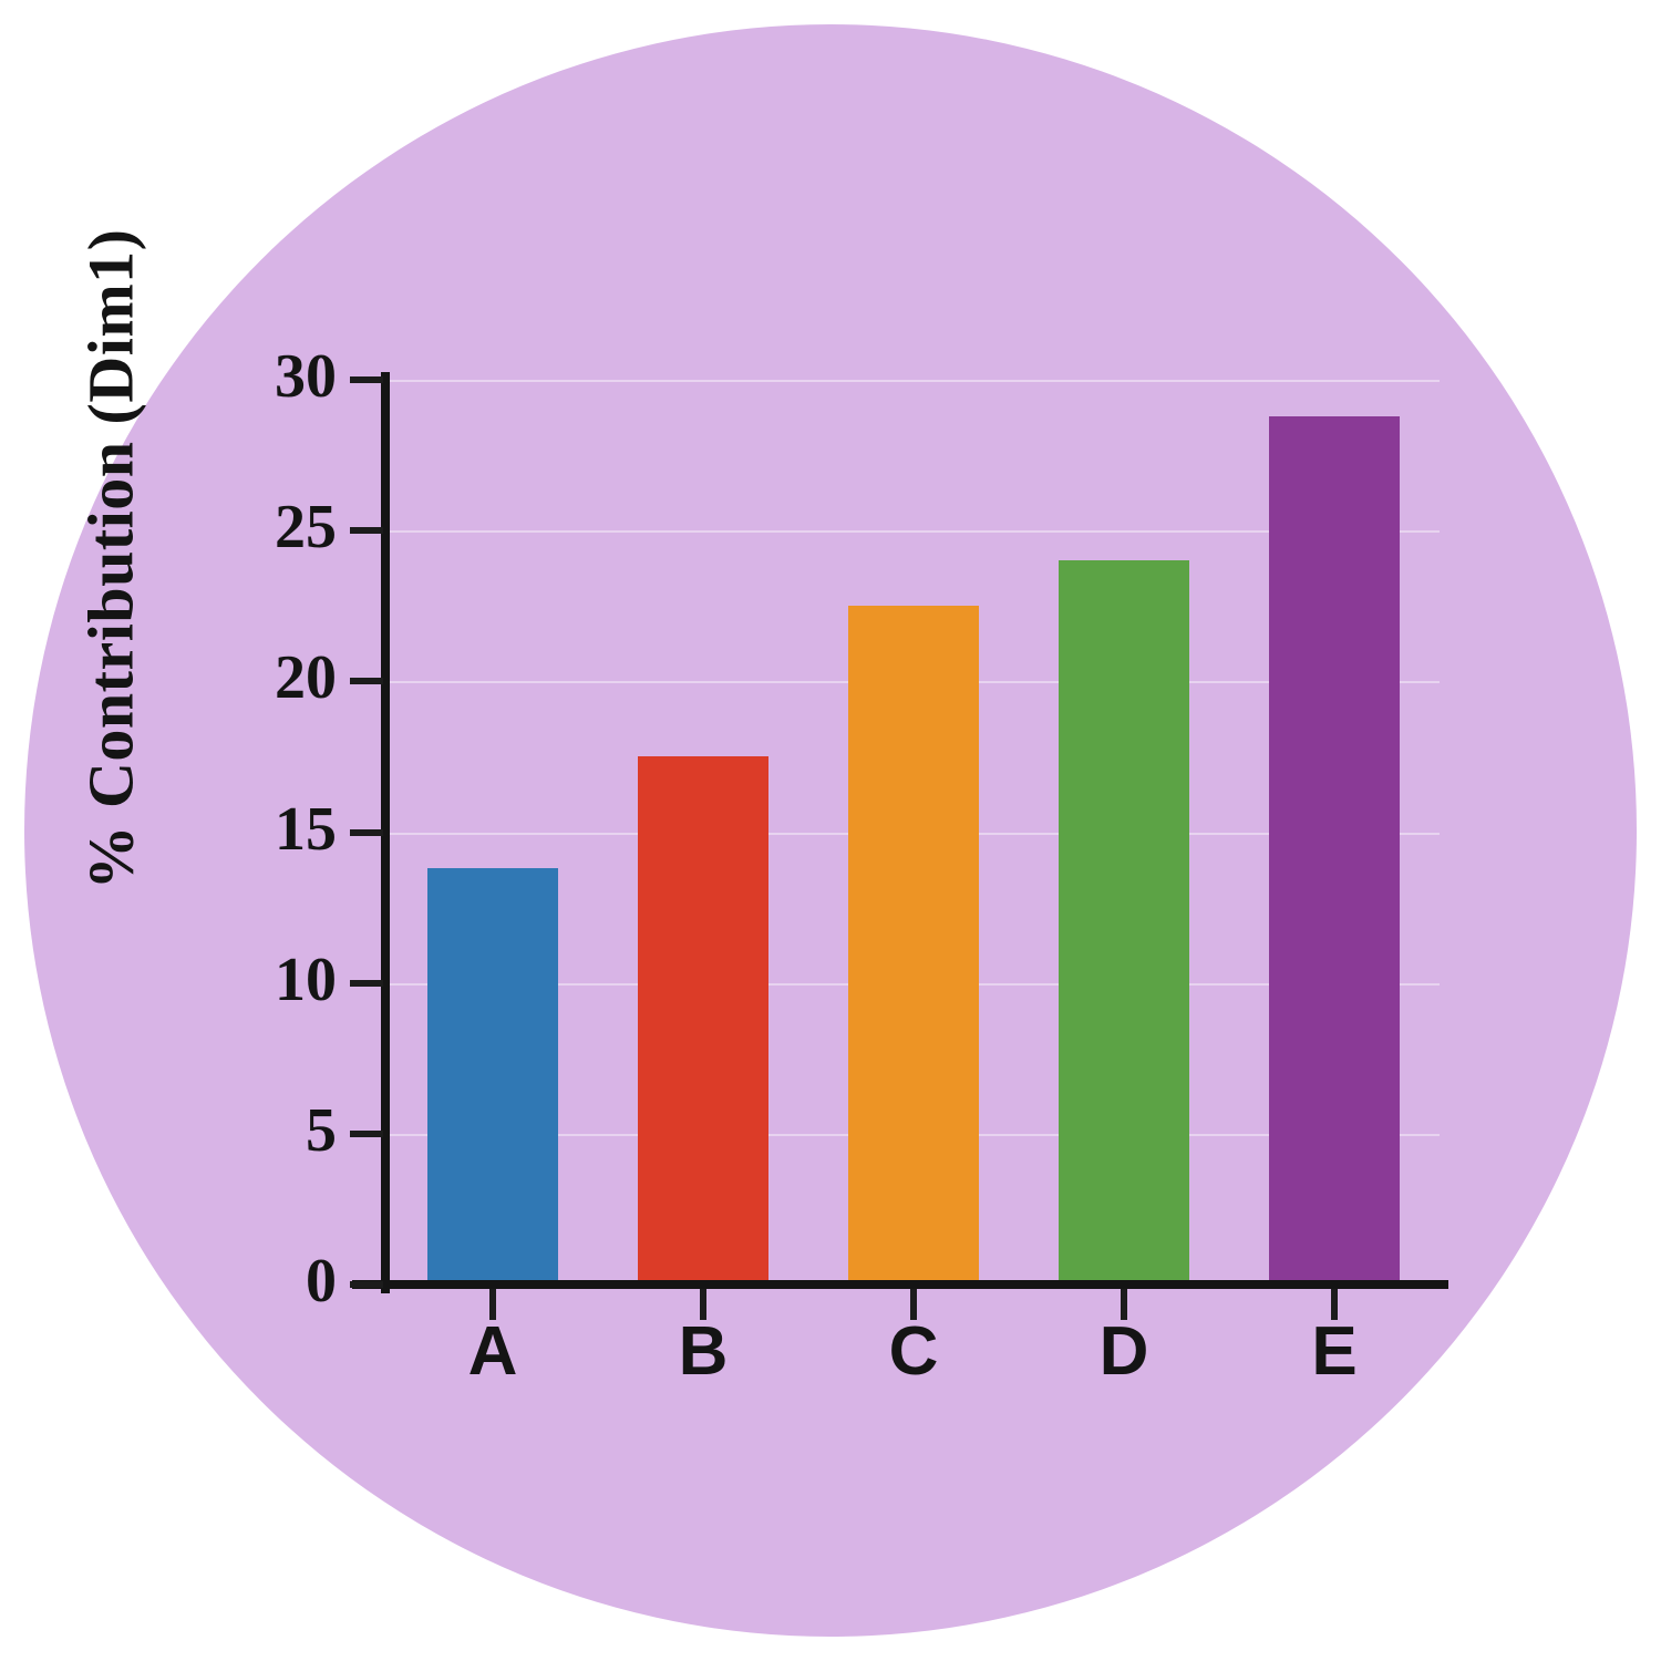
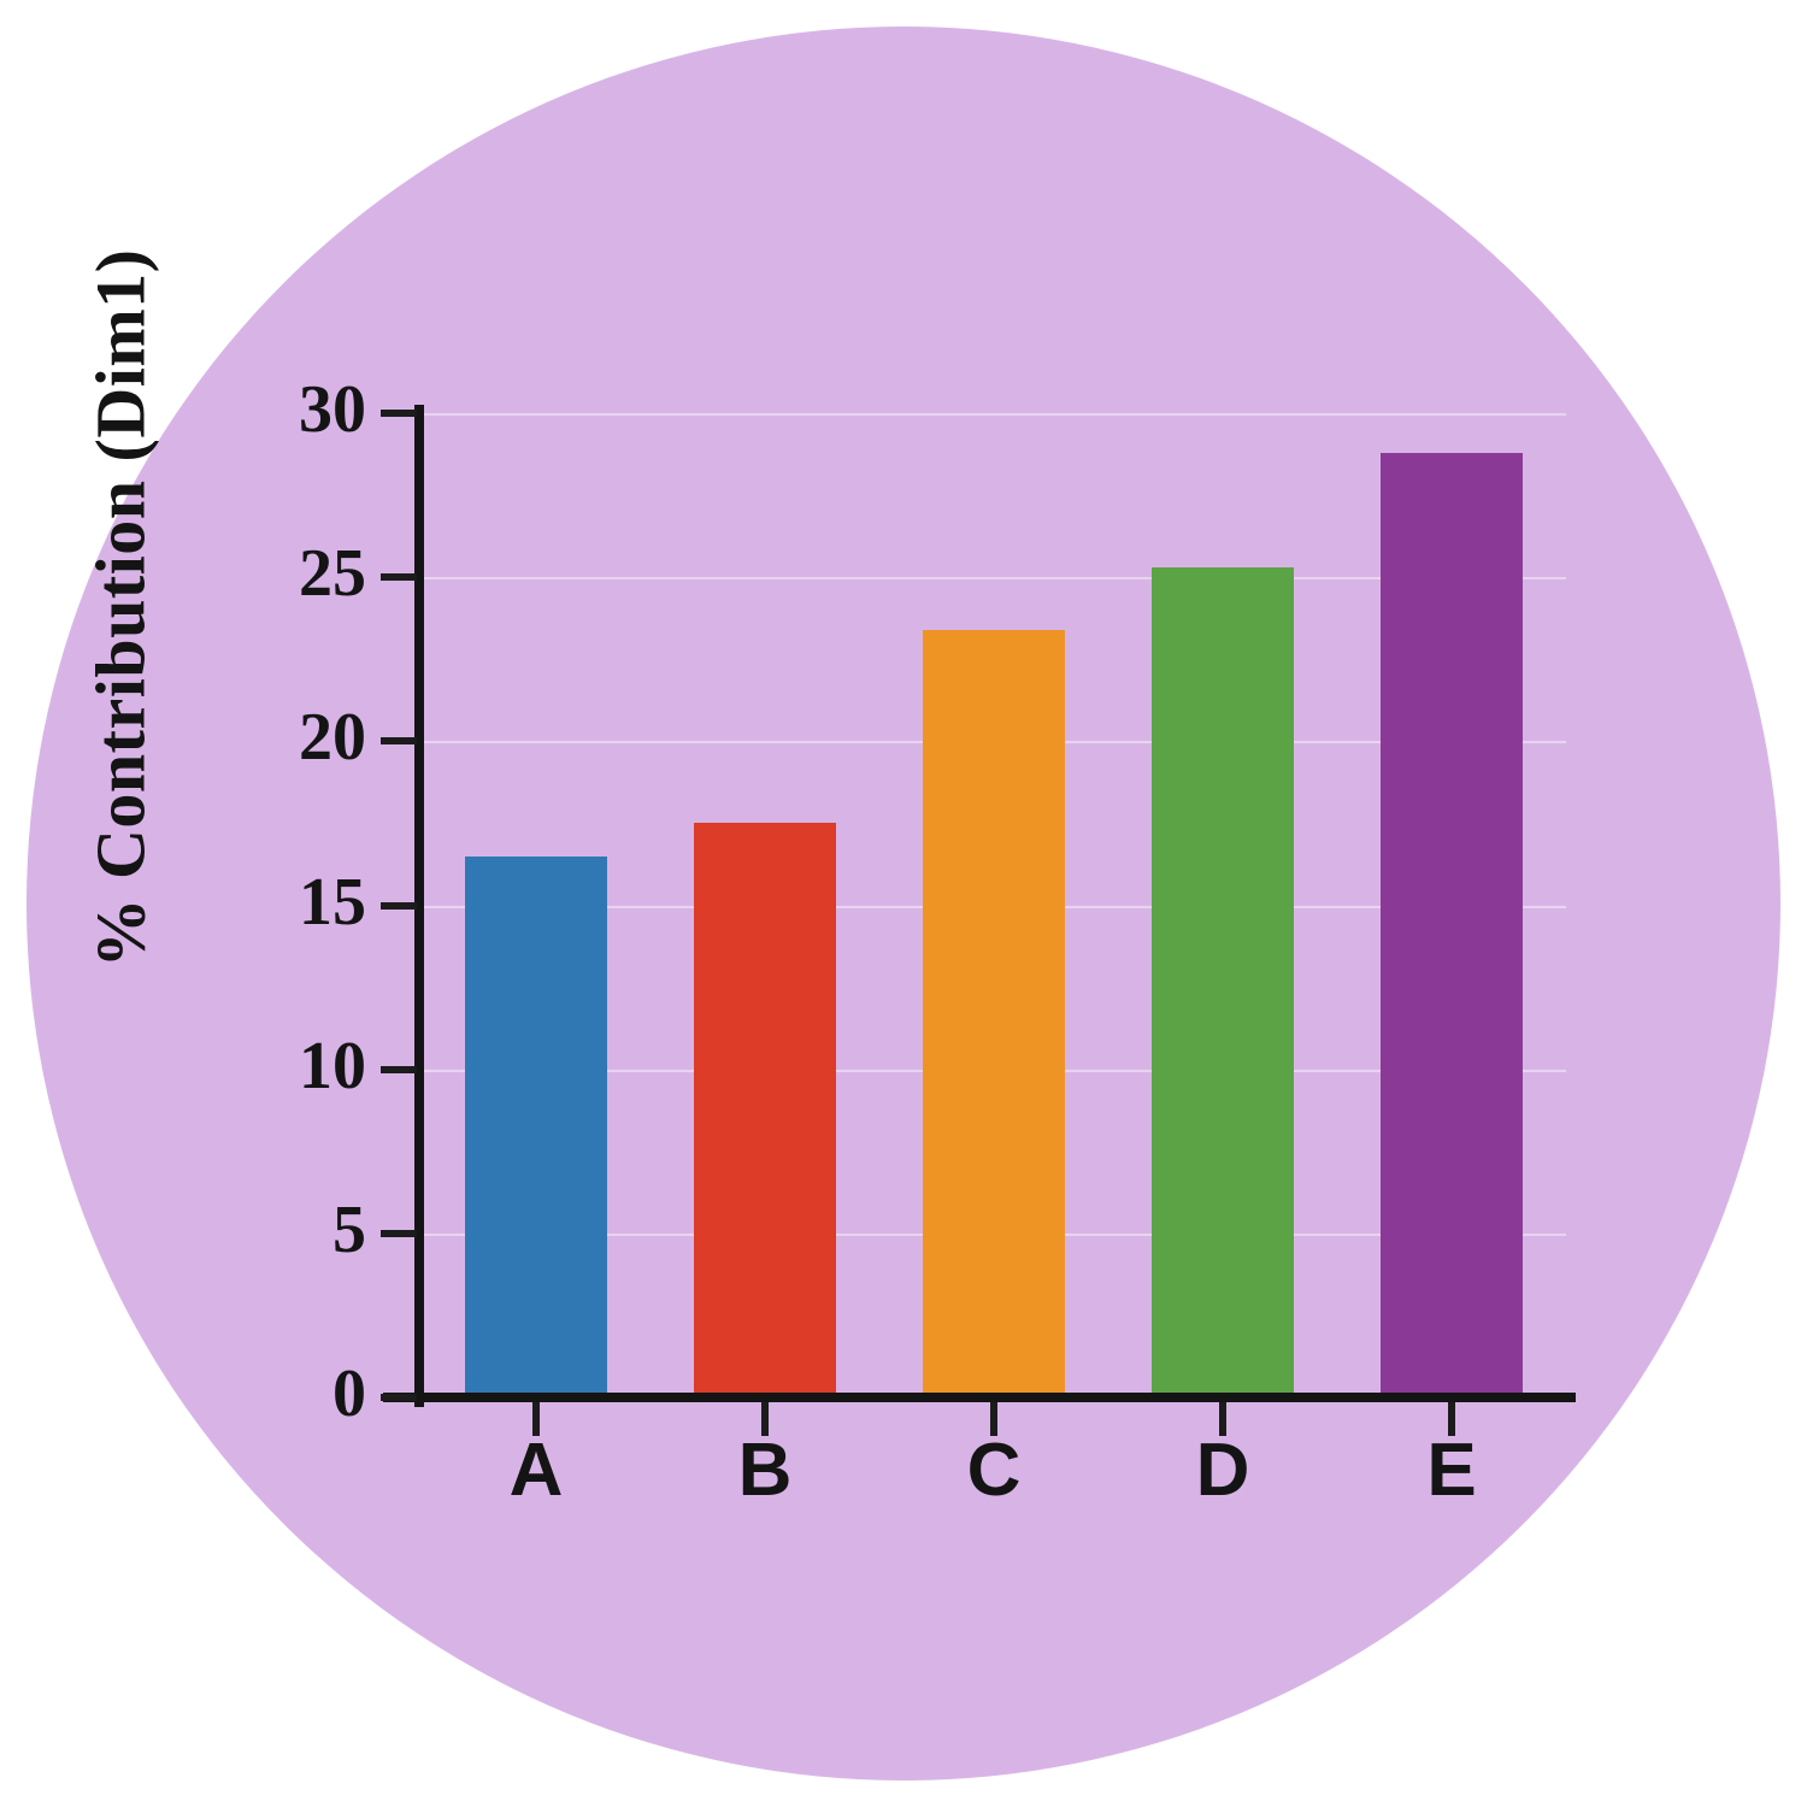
A: 13.8 -> 16.5
C: 22.5 -> 23.4
D: 24.0 -> 25.3
